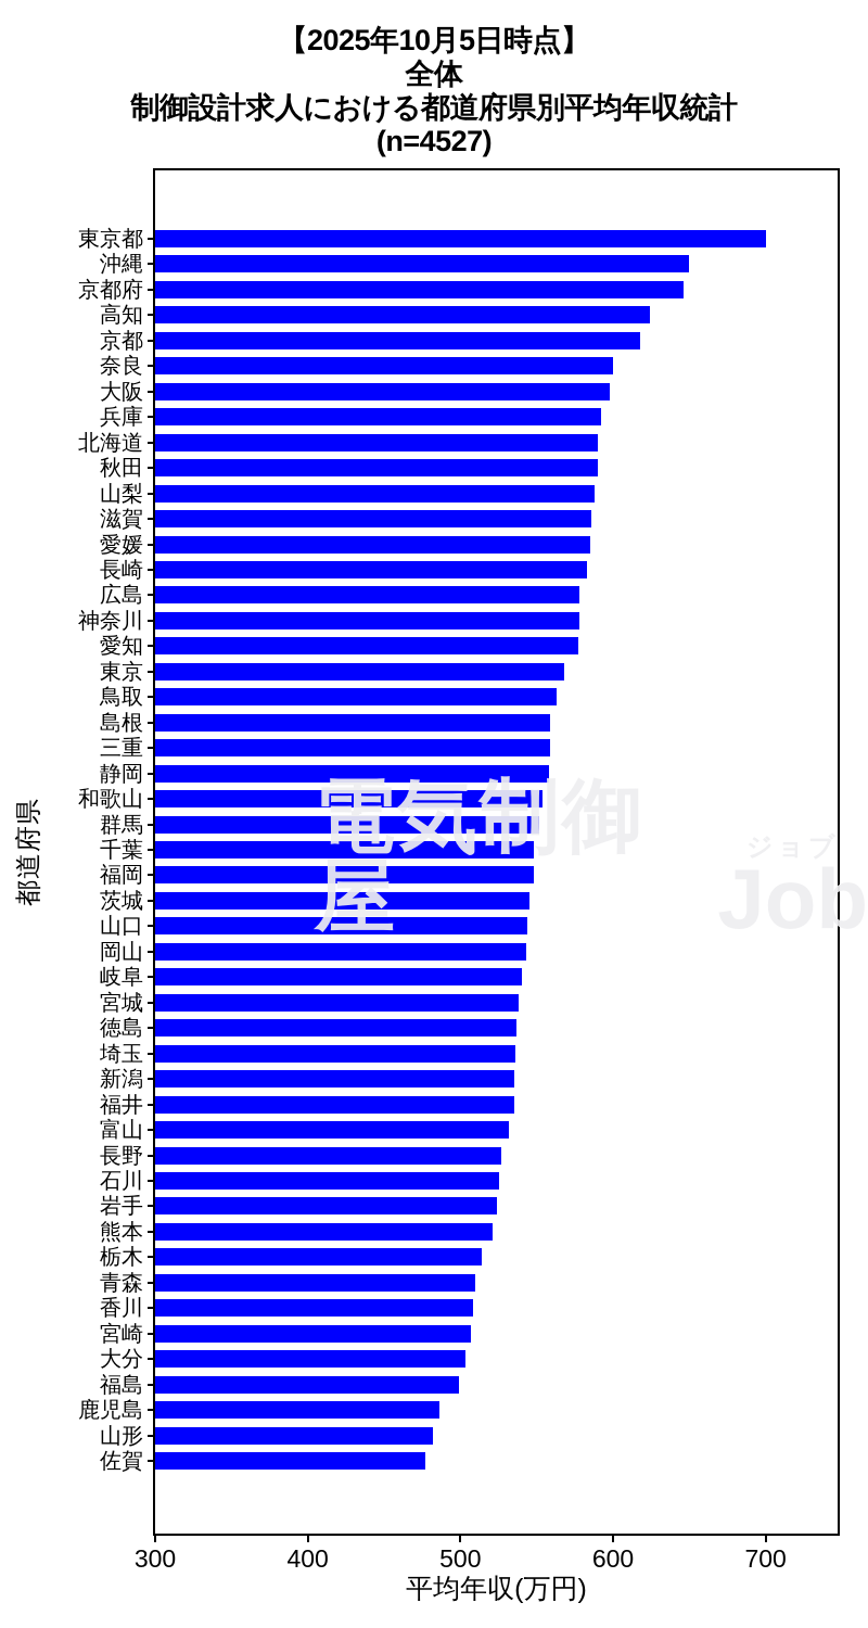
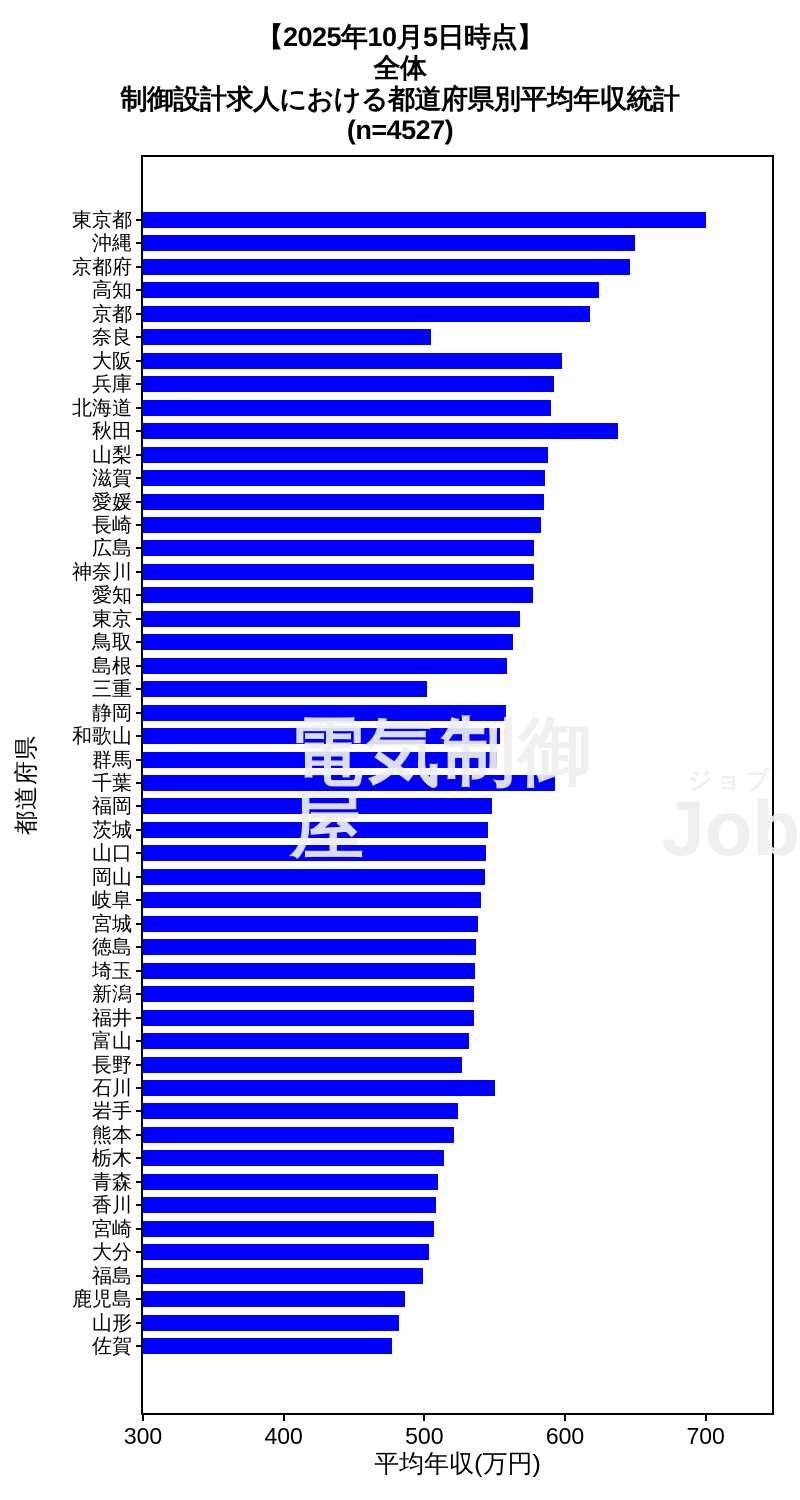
奈良: 600 -> 505
秋田: 590 -> 638
三重: 559 -> 502
千葉: 548 -> 593
石川: 525 -> 550
